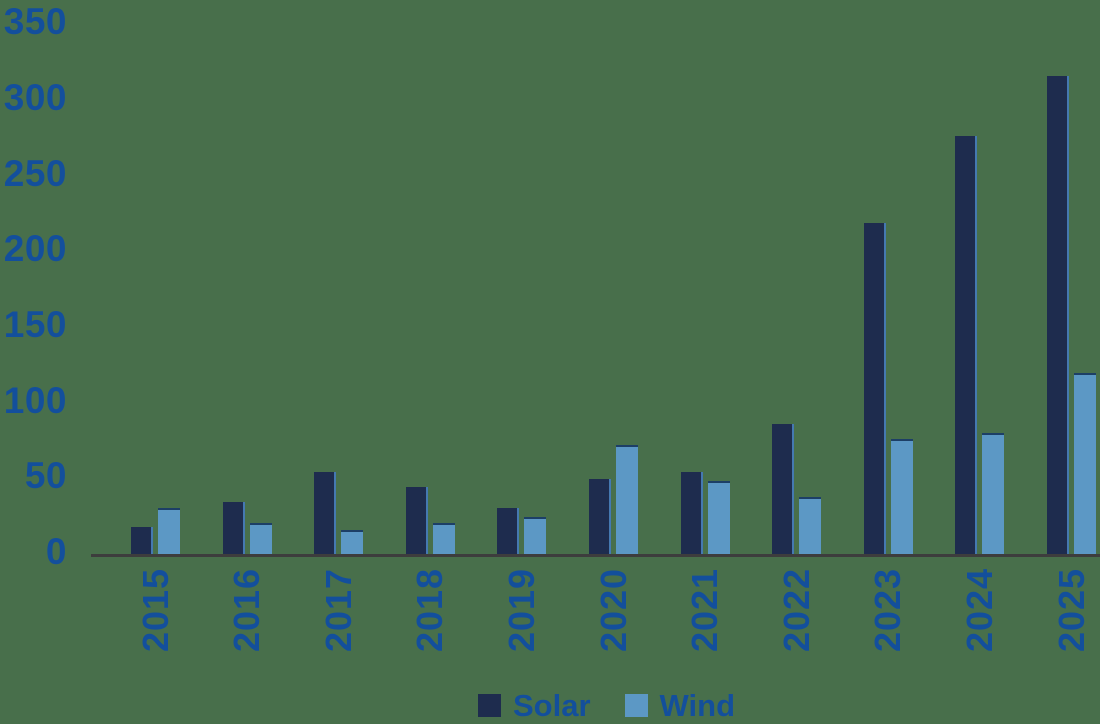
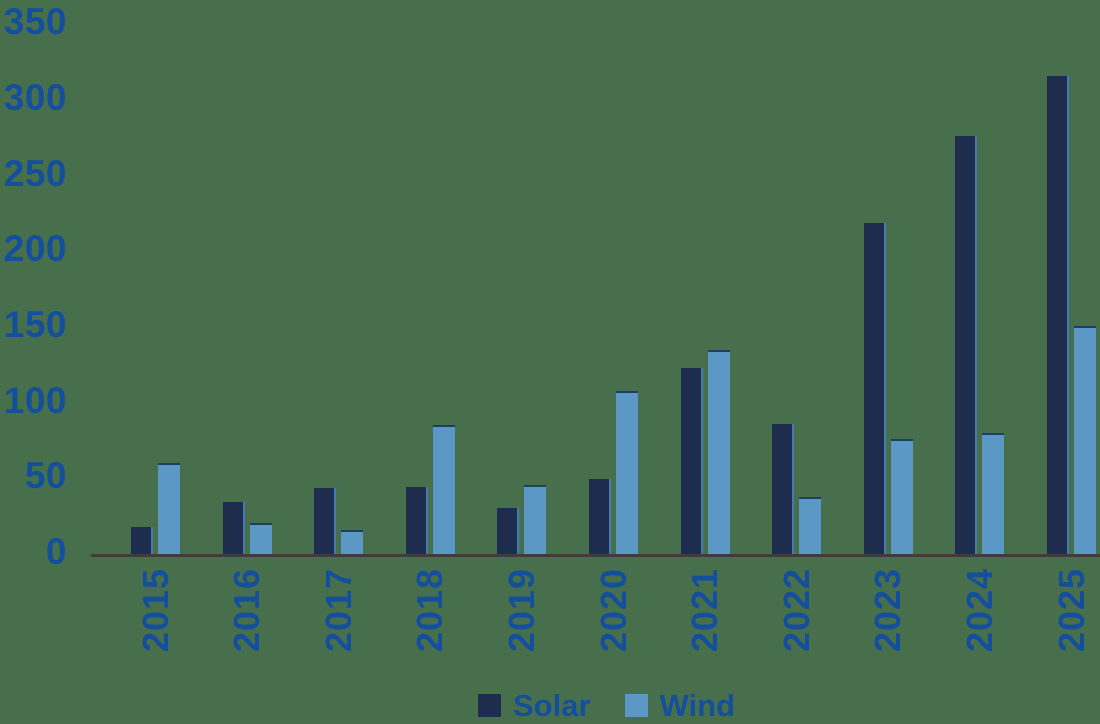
Wind/2015: 31 -> 61
Solar/2017: 55 -> 44
Wind/2018: 21 -> 86
Wind/2019: 25 -> 46
Wind/2020: 73 -> 109
Solar/2021: 55 -> 124
Wind/2021: 49 -> 136
Wind/2025: 121 -> 152
